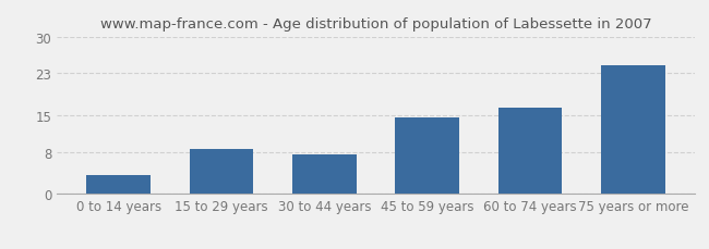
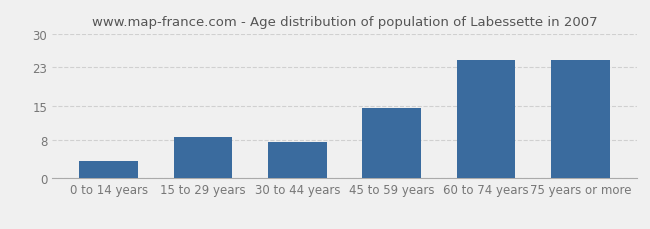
60 to 74 years: 16.5 -> 24.5
